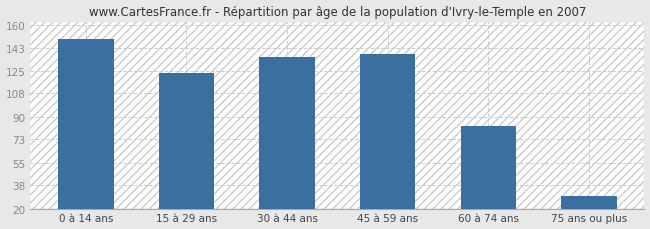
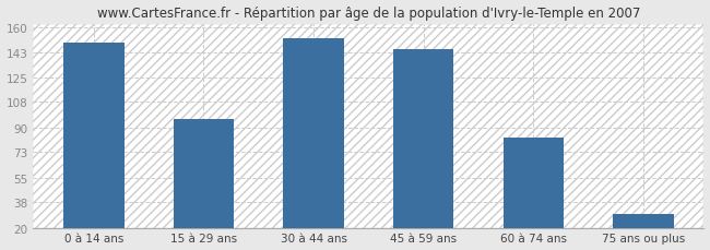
15 à 29 ans: 124 -> 96
30 à 44 ans: 136 -> 153
45 à 59 ans: 138 -> 145
